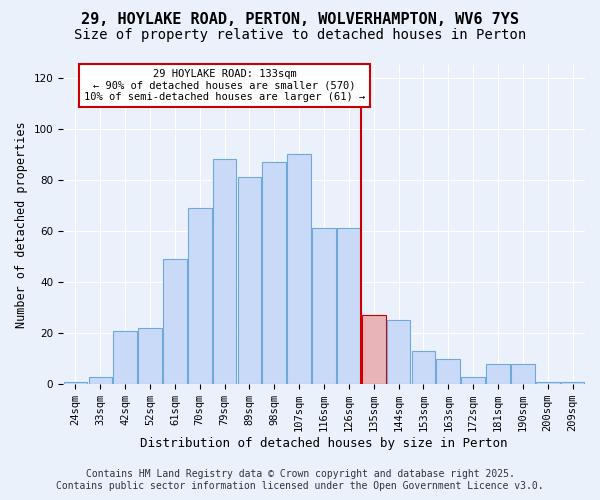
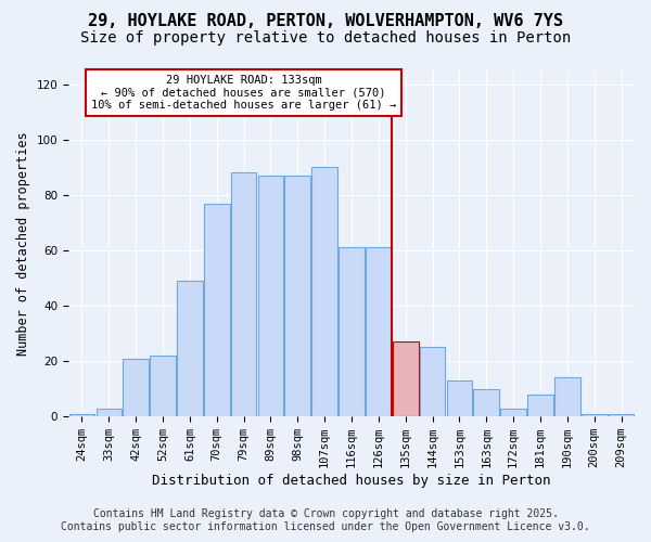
70sqm: 69 -> 77
89sqm: 81 -> 87
190sqm: 8 -> 14
